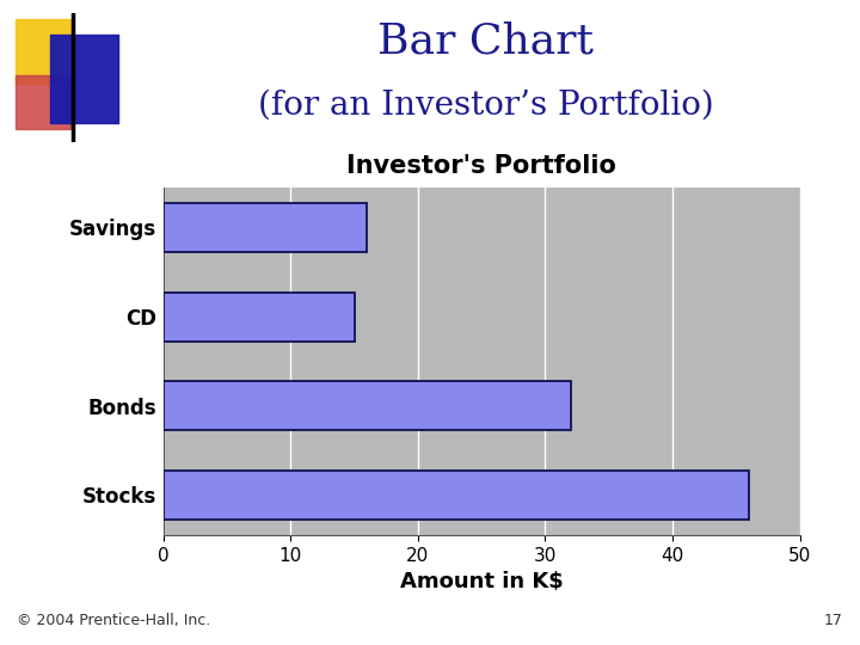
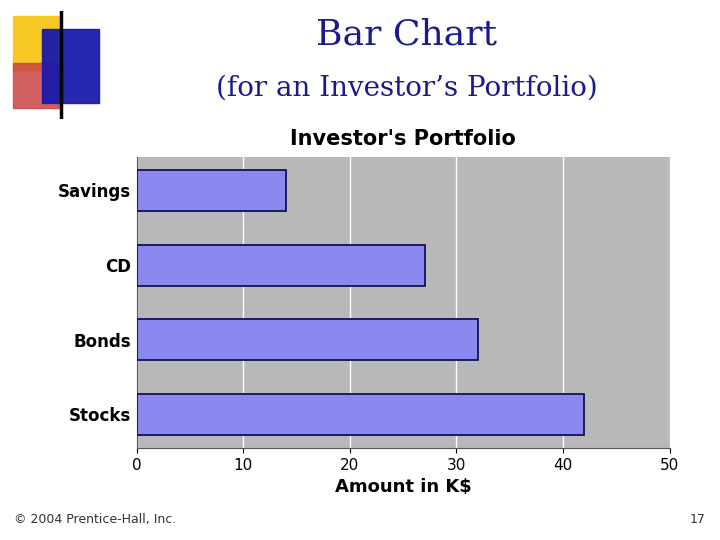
Savings: 16 -> 14
CD: 15 -> 27
Stocks: 46 -> 42
